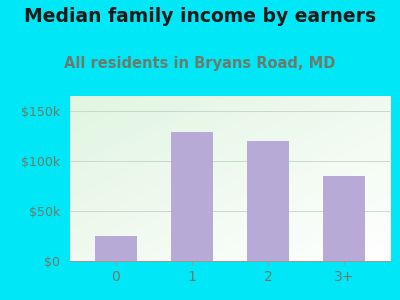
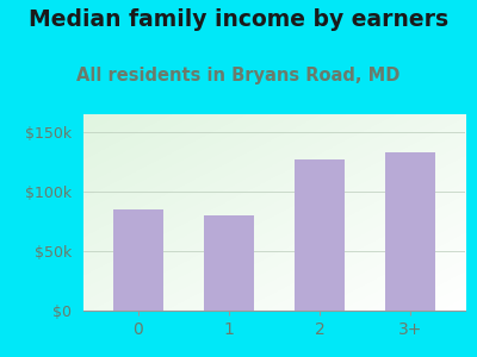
0: $25k -> $85k
1: $129k -> $80k
2: $120k -> $127k
3+: $85k -> $133k
